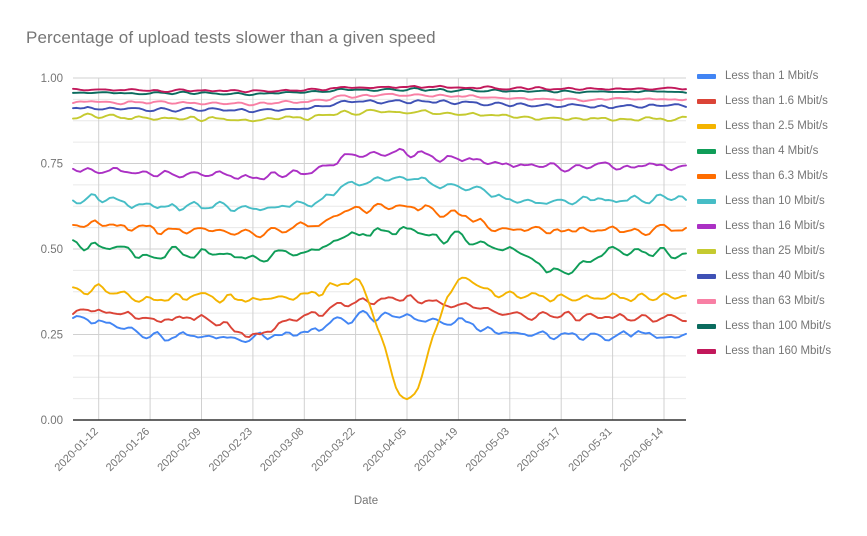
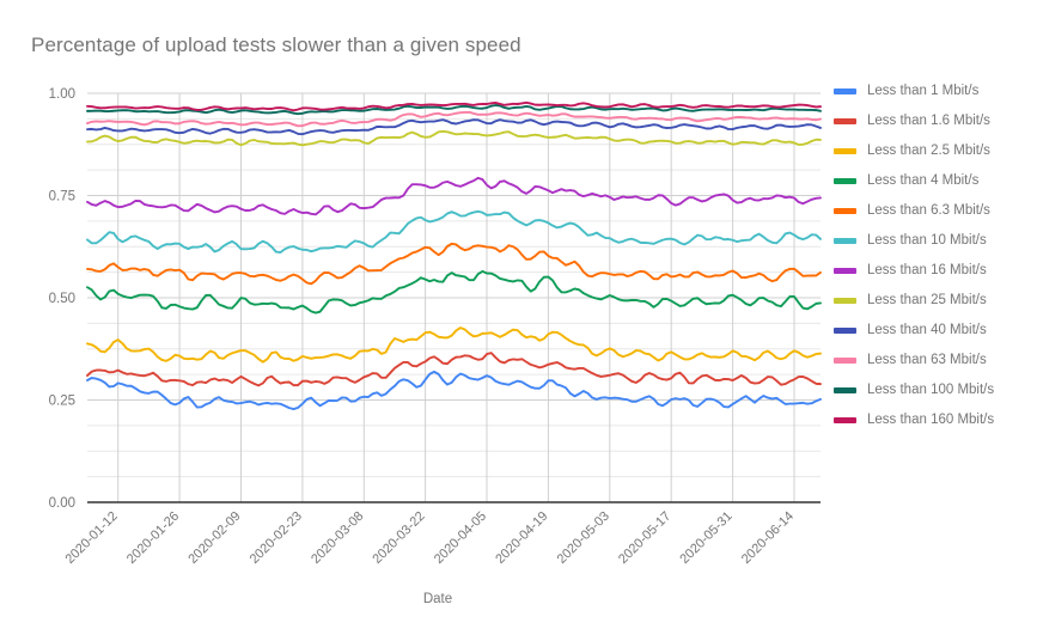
Less than 1.6 Mbit/s/2020-02-23: 0.25 -> 0.29
Less than 2.5 Mbit/s/2020-04-05: 0.06 -> 0.41
Less than 4 Mbit/s/2020-05-17: 0.43 -> 0.49
